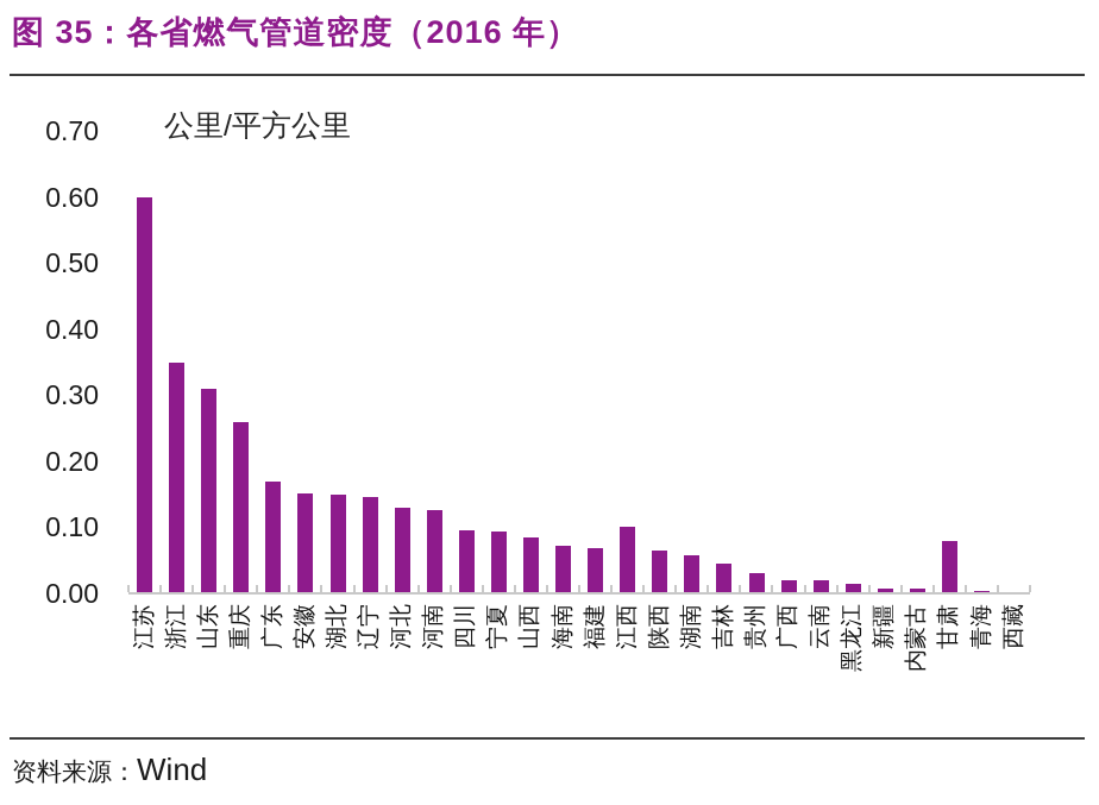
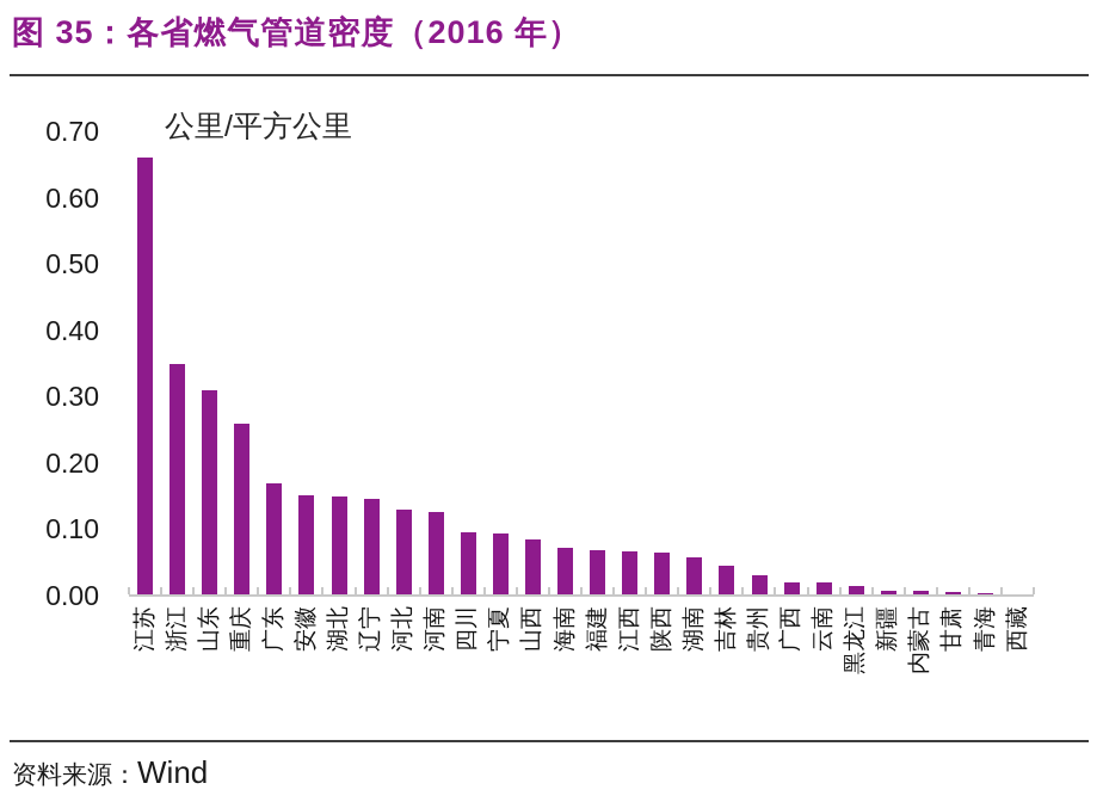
江苏: 0.60 -> 0.66
江西: 0.10 -> 0.07
甘肃: 0.08 -> 0.01
